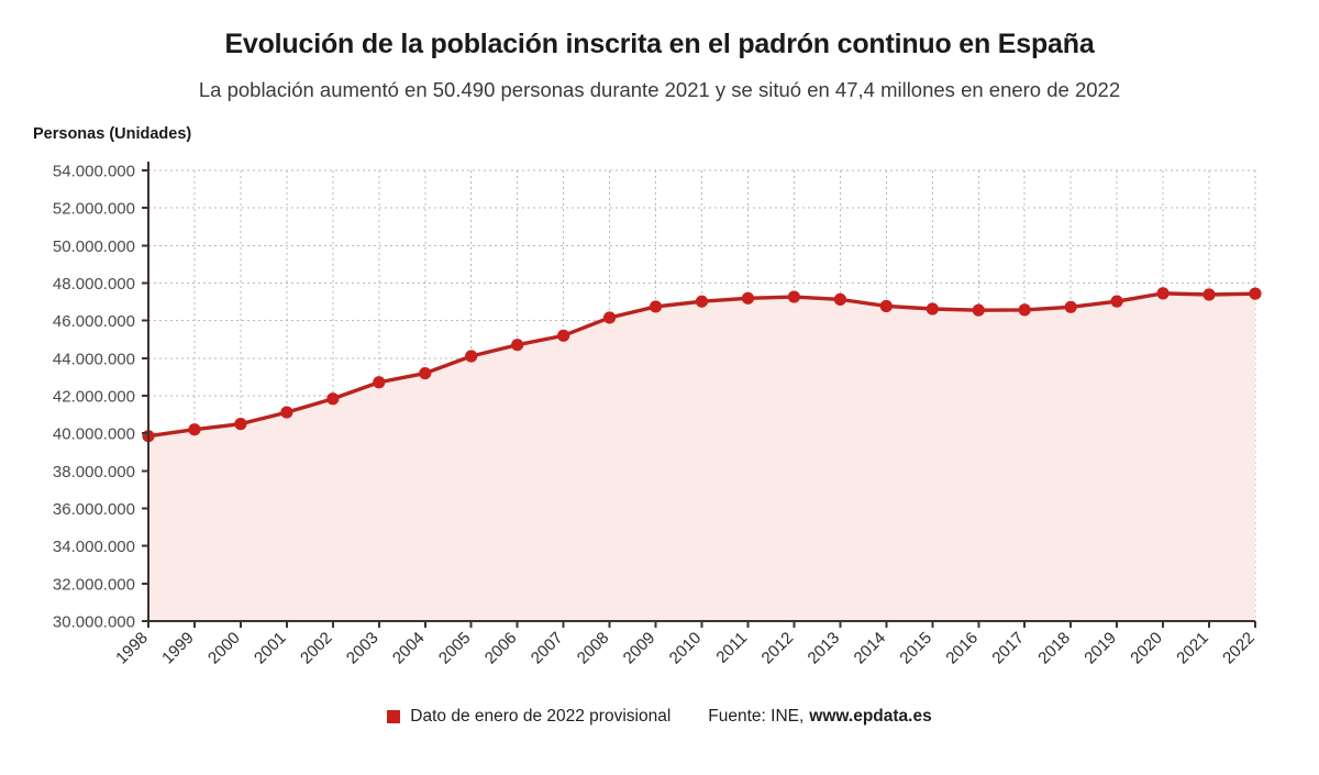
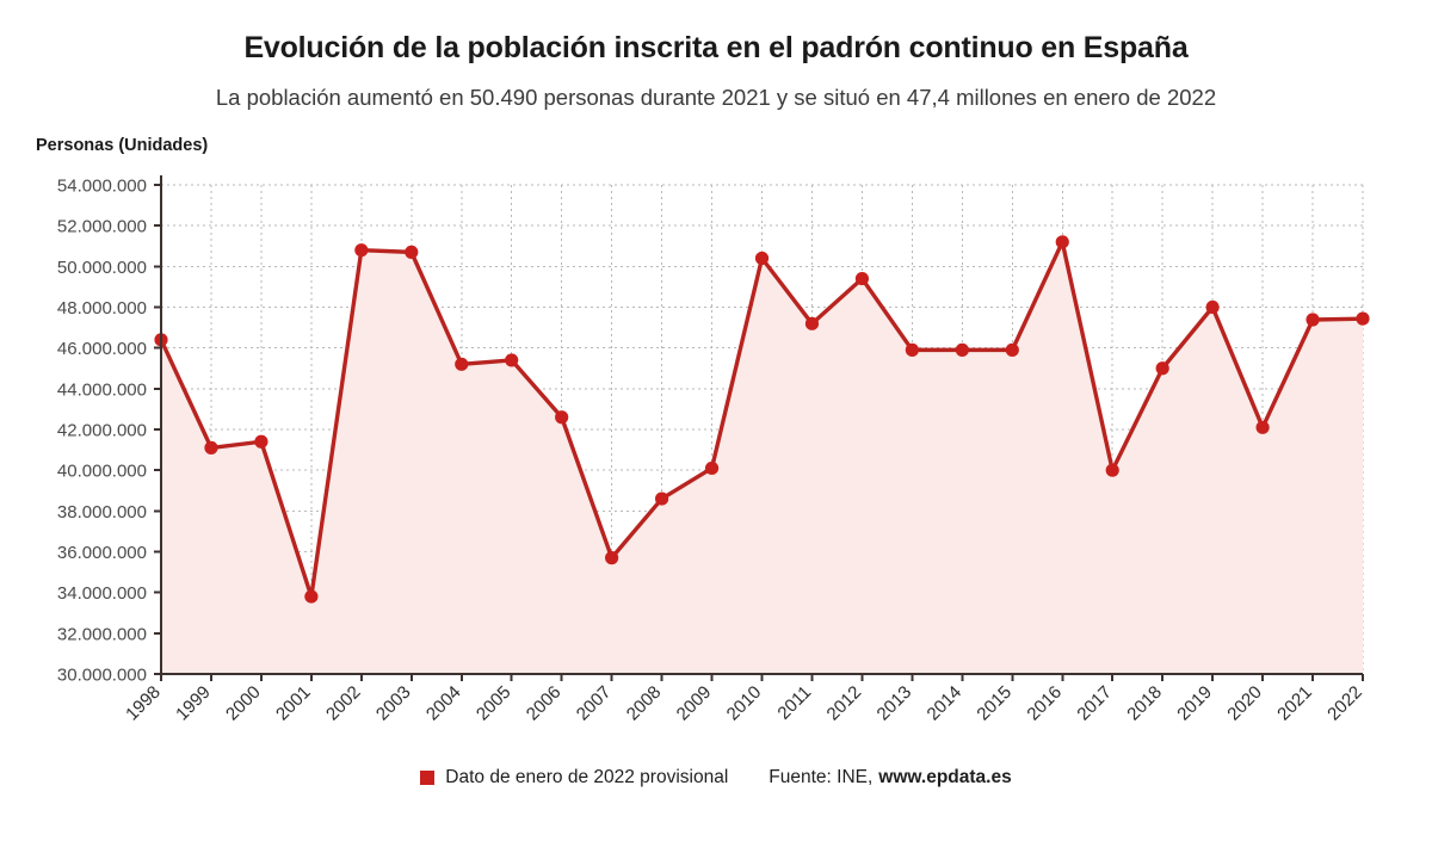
1998: 39900000 -> 46400000
1999: 40200000 -> 41100000
2000: 40500000 -> 41400000
2001: 41100000 -> 33800000
2002: 41800000 -> 50800000
2003: 42700000 -> 50700000
2004: 43200000 -> 45200000
2005: 44100000 -> 45400000
2006: 44700000 -> 42600000
2007: 45200000 -> 35700000
2008: 46200000 -> 38600000
2009: 46700000 -> 40100000
2010: 47000000 -> 50400000
2012: 47300000 -> 49400000
2013: 47100000 -> 45900000
2014: 46800000 -> 45900000
2015: 46600000 -> 45900000
2016: 46600000 -> 51200000
2017: 46600000 -> 40000000
2018: 46700000 -> 45000000
2019: 47000000 -> 48000000
2020: 47500000 -> 42100000
